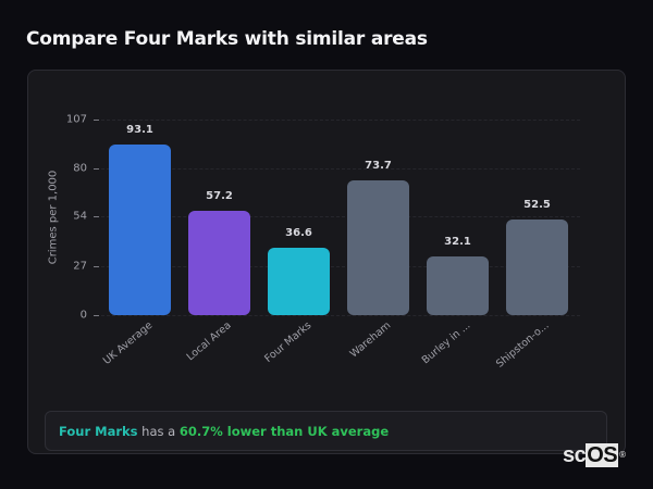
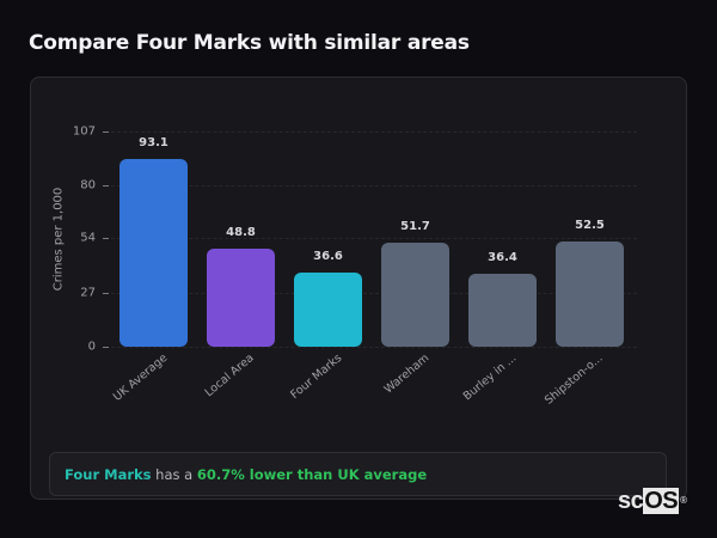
Local Area: 57.2 -> 48.8
Wareham: 73.7 -> 51.7
Burley in ...: 32.1 -> 36.4
